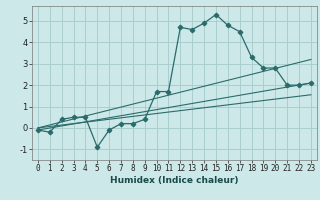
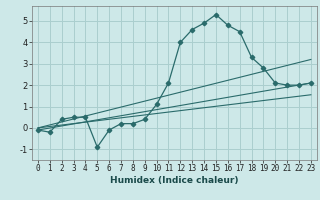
10: 1.7 -> 1.1
11: 1.7 -> 2.1
12: 4.7 -> 4.0
20: 2.8 -> 2.1
